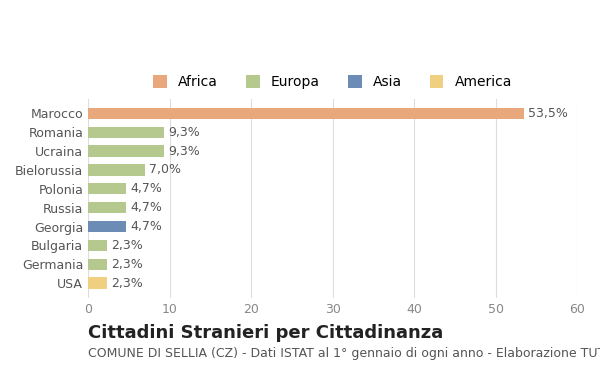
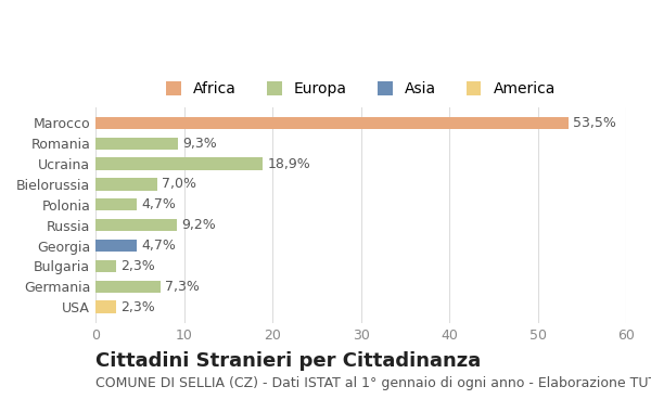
Ucraina: 9,3% -> 18,9%
Russia: 4,7% -> 9,2%
Germania: 2,3% -> 7,3%
